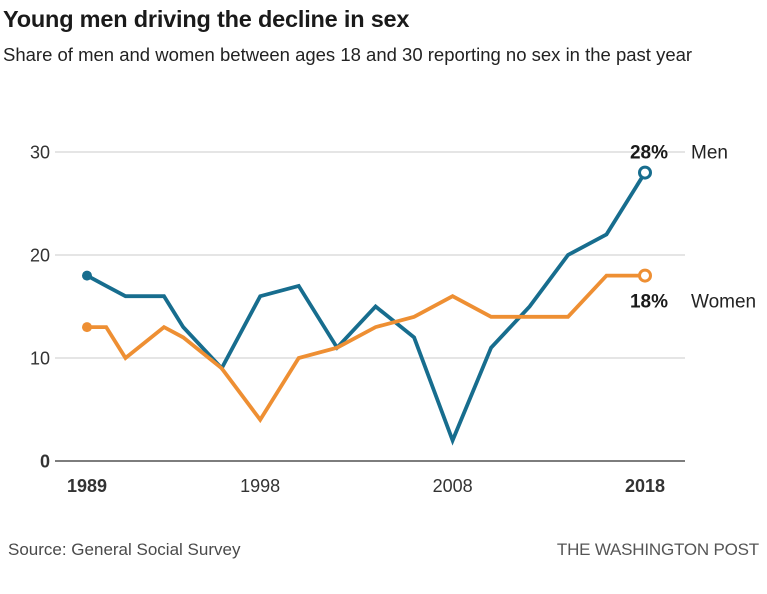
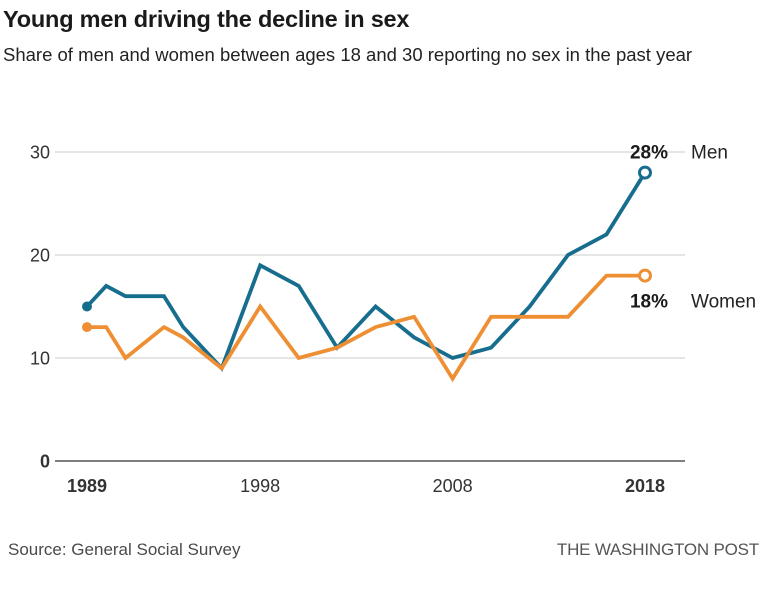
Men/1989: 18 -> 15
Men/1998: 16 -> 19
Women/1998: 4 -> 15
Men/2008: 2 -> 10
Women/2008: 16 -> 8
